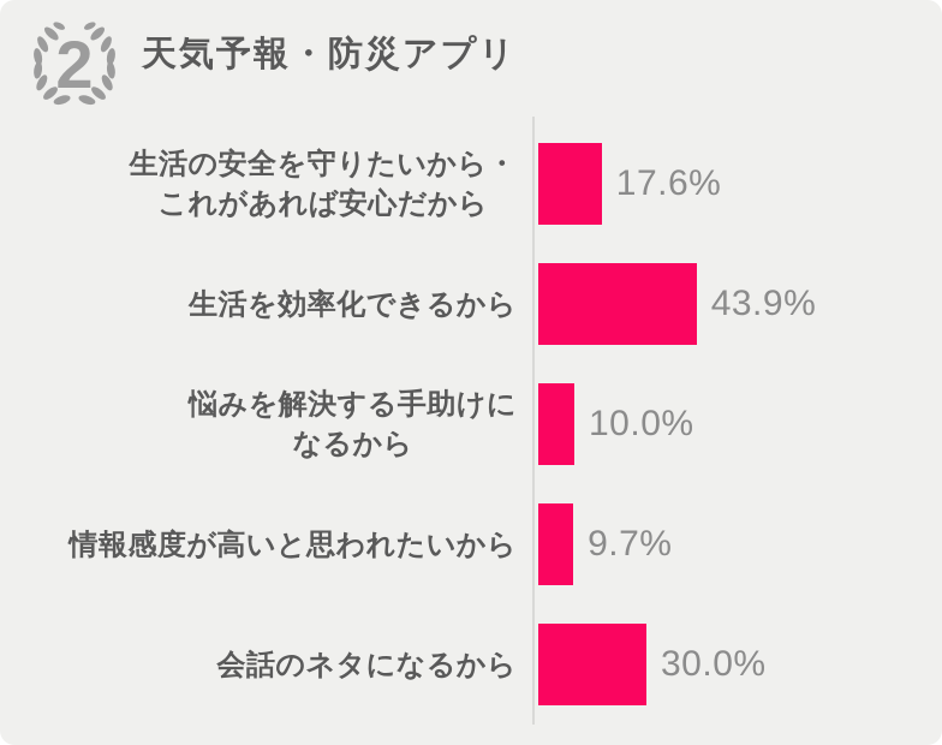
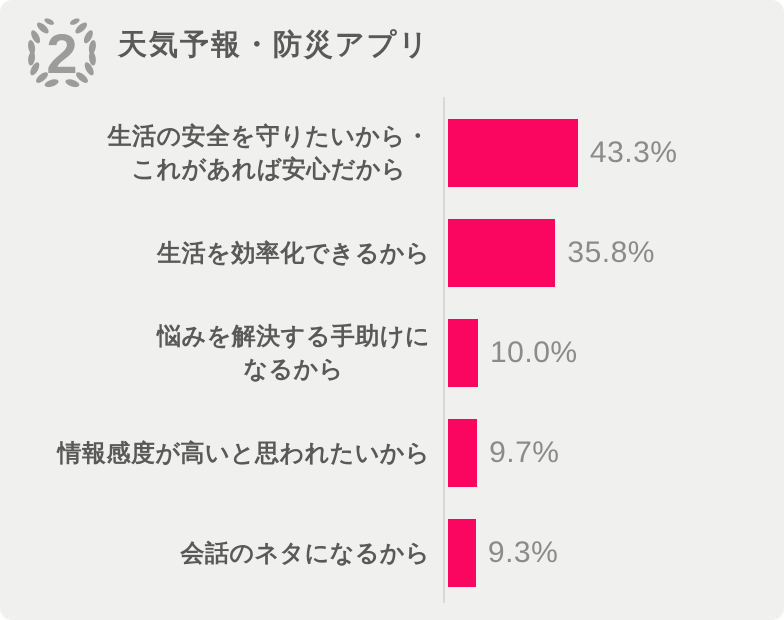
生活の安全を守りたいから・ これがあれば安心だから: 17.6% -> 43.3%
生活を効率化できるから: 43.9% -> 35.8%
会話のネタになるから: 30.0% -> 9.3%
